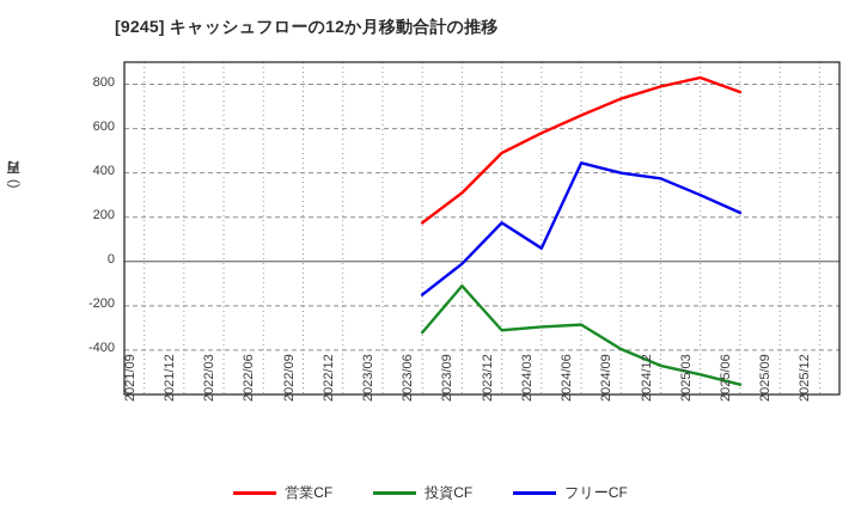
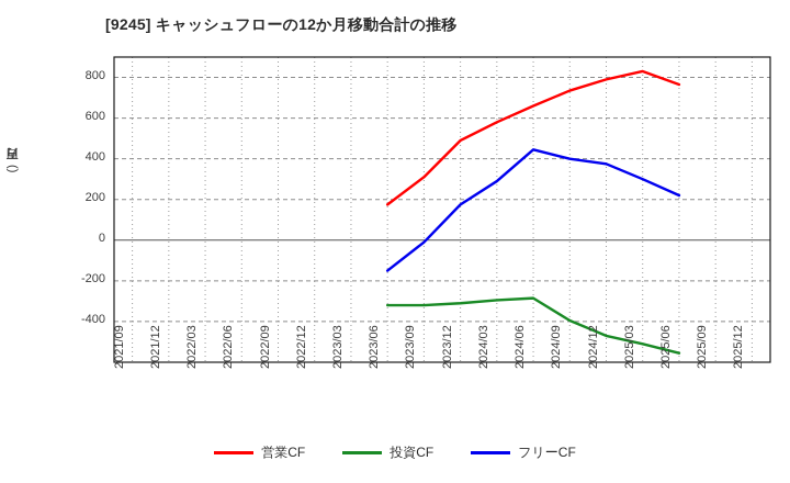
投資CF/2023/09: -110 -> -320
フリーCF/2024/03: 60 -> 290
